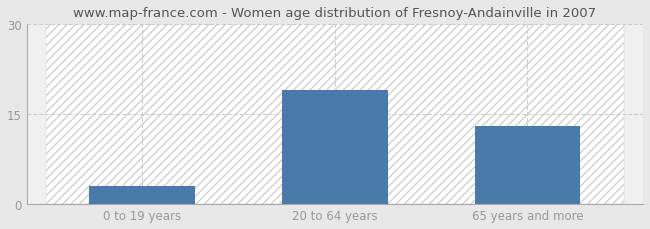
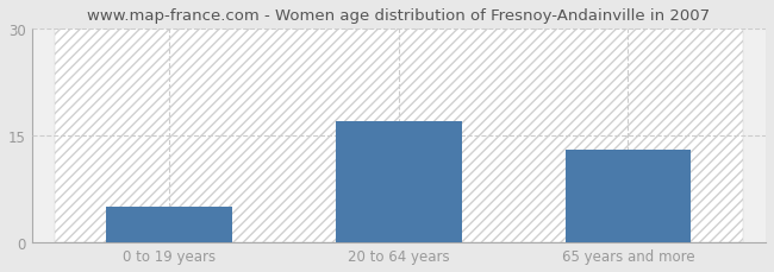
0 to 19 years: 3 -> 5
20 to 64 years: 19 -> 17
